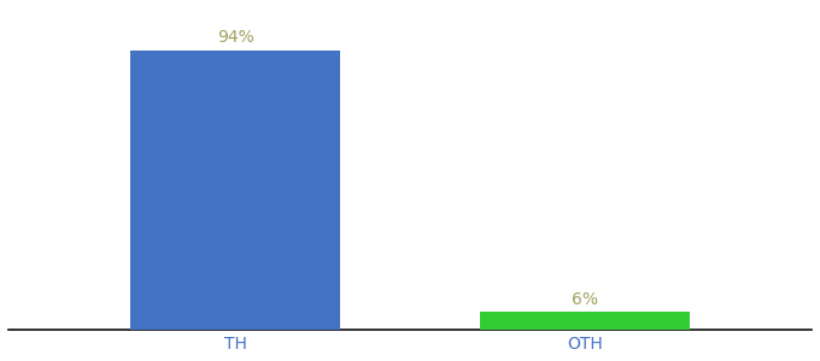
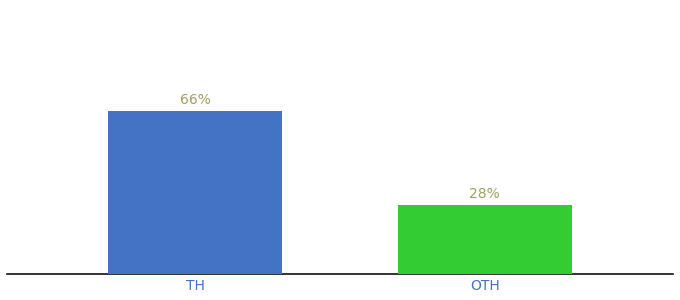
TH: 94% -> 66%
OTH: 6% -> 28%
